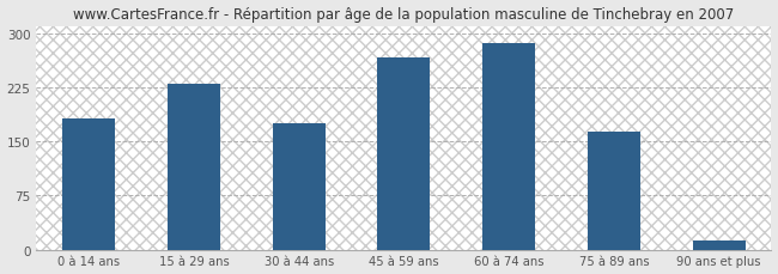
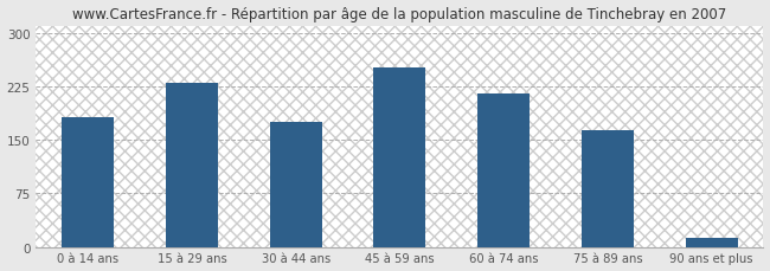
45 à 59 ans: 266 -> 252
60 à 74 ans: 286 -> 215
